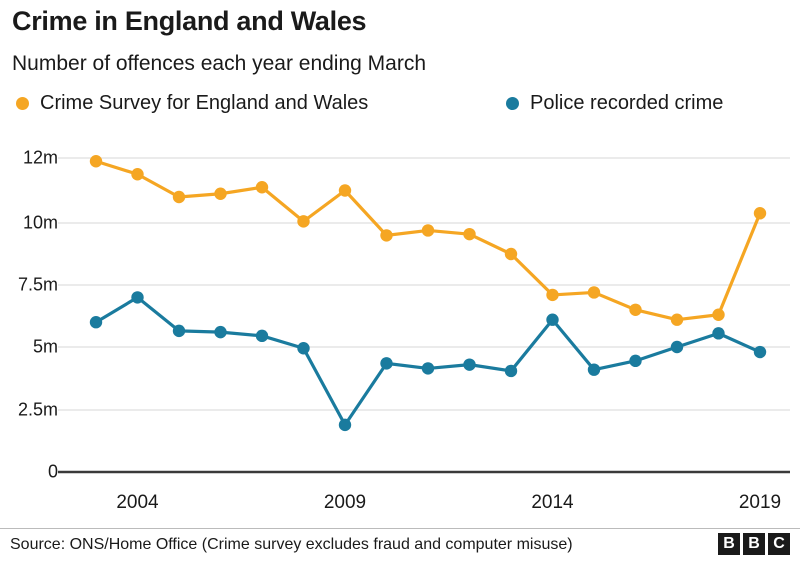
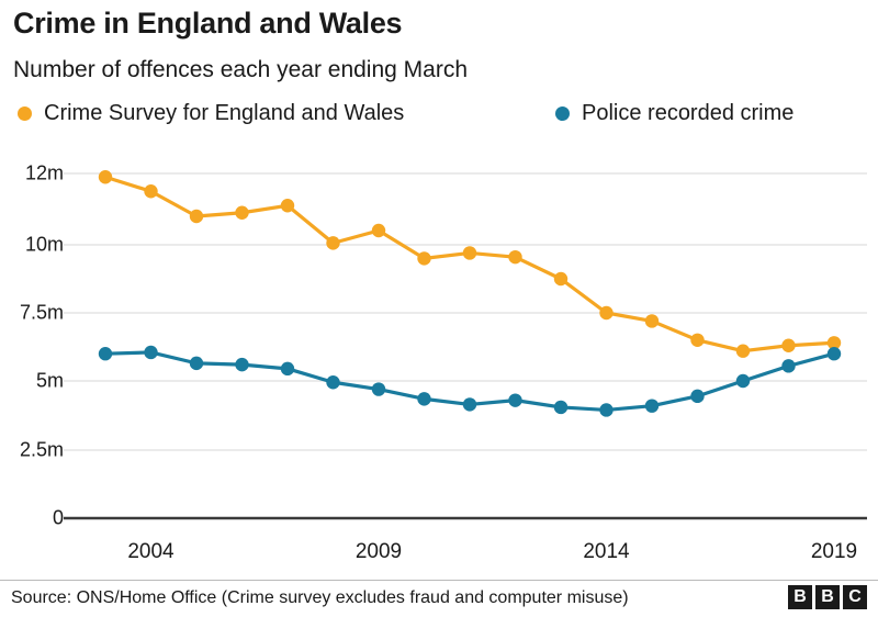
Police recorded crime/2004: 7.0m -> 6.0m
Crime Survey for England and Wales/2009: 11.0m -> 10.4m
Police recorded crime/2009: 1.9m -> 4.7m
Crime Survey for England and Wales/2014: 7.1m -> 7.5m
Police recorded crime/2014: 6.1m -> 4.0m
Crime Survey for England and Wales/2019: 10.3m -> 6.4m
Police recorded crime/2019: 4.8m -> 6.0m
